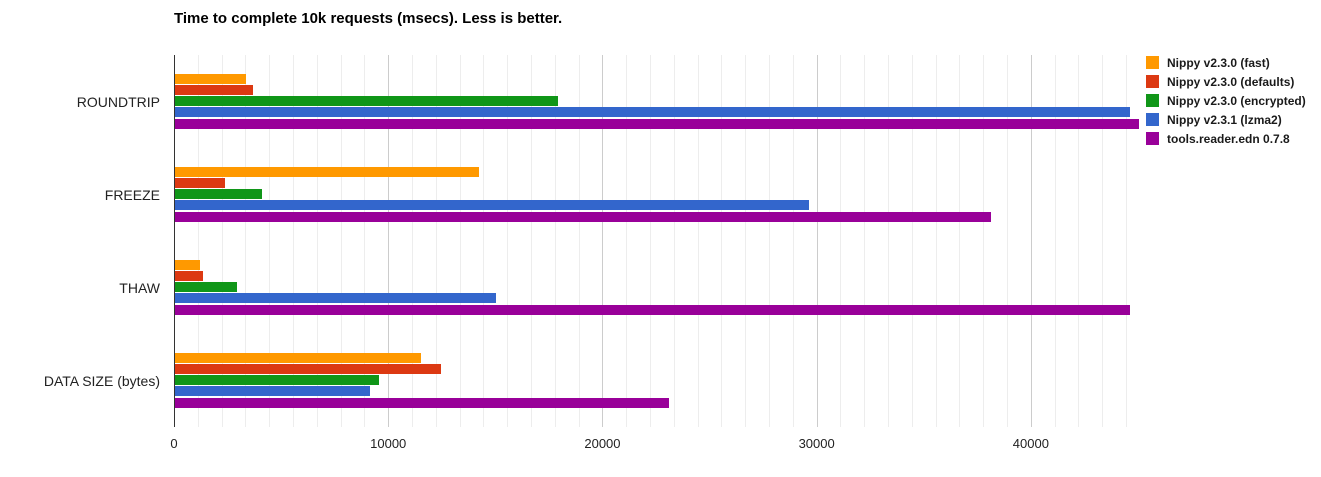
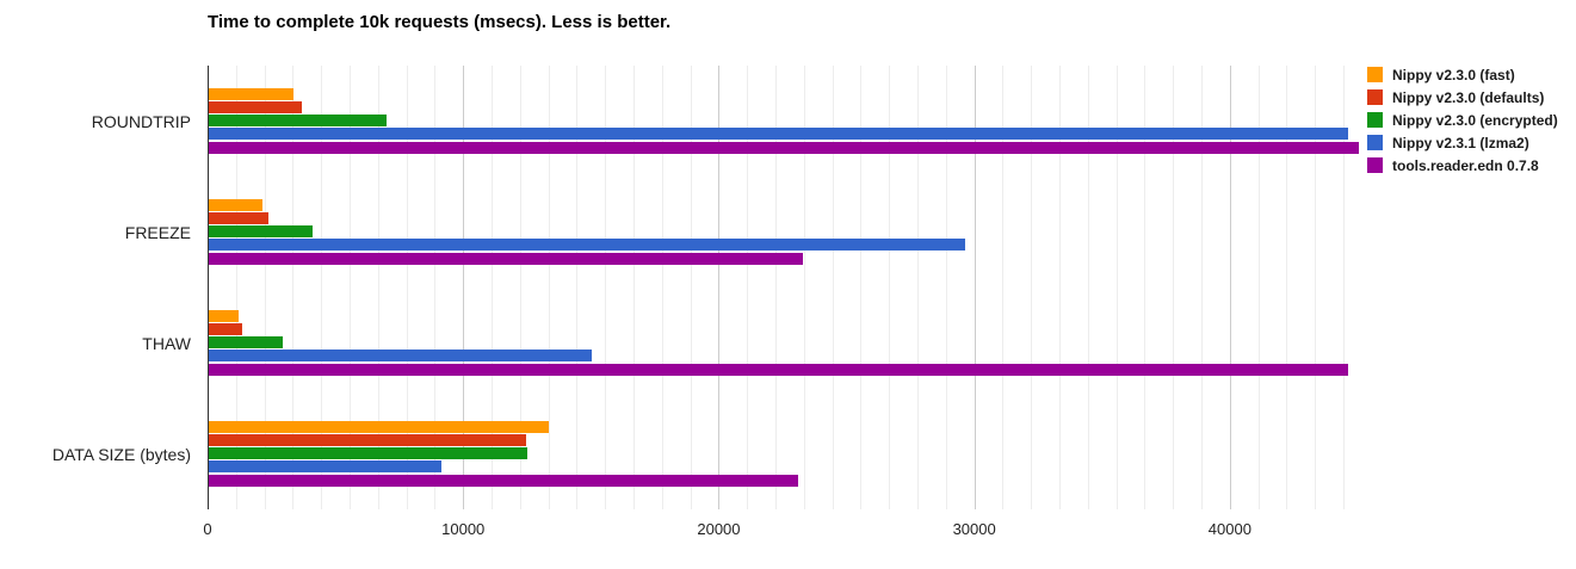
Nippy v2.3.0 (encrypted)/ROUNDTRIP: 17900 -> 7000
Nippy v2.3.0 (fast)/FREEZE: 14200 -> 2100
tools.reader.edn 0.7.8/FREEZE: 38100 -> 23200
Nippy v2.3.0 (fast)/DATA SIZE (bytes): 11500 -> 13300
Nippy v2.3.0 (encrypted)/DATA SIZE (bytes): 9500 -> 12400
